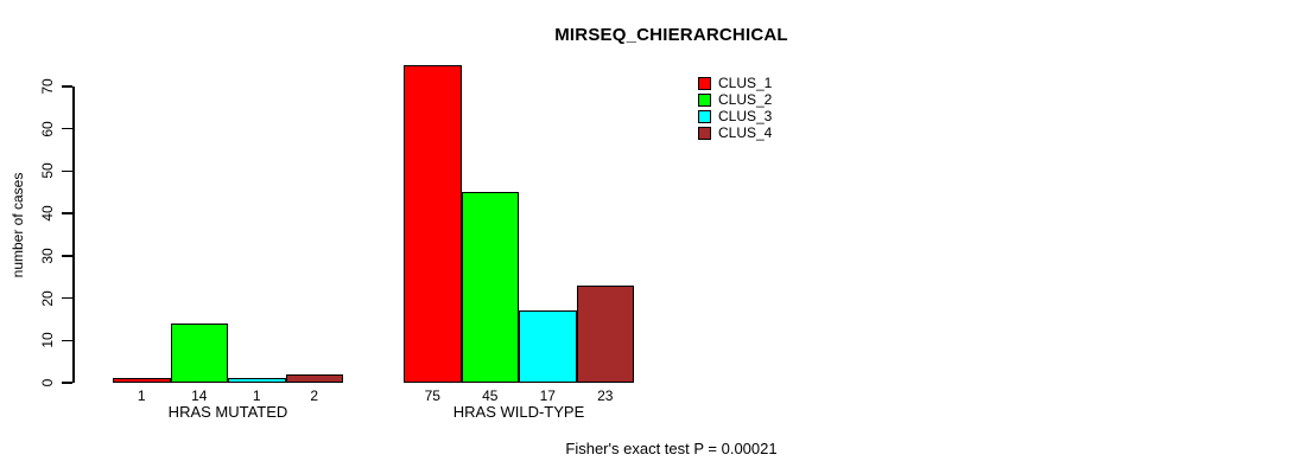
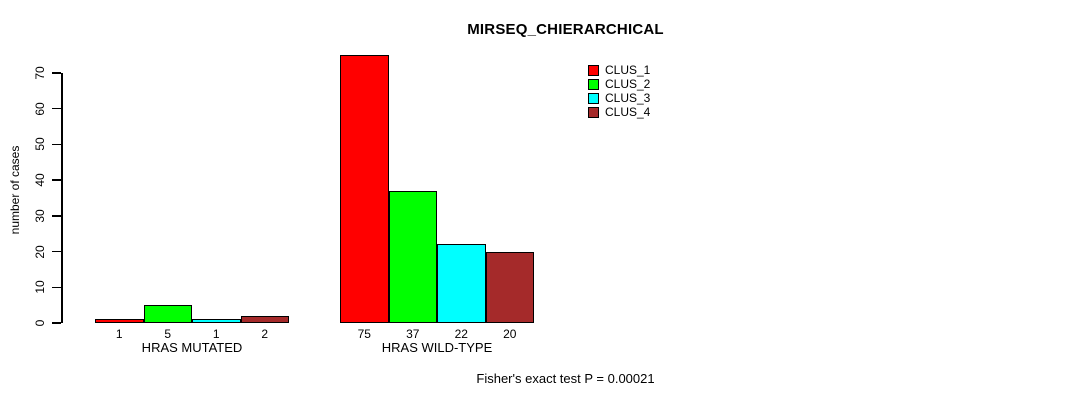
CLUS_2/HRAS MUTATED: 14 -> 5
CLUS_2/HRAS WILD-TYPE: 45 -> 37
CLUS_3/HRAS WILD-TYPE: 17 -> 22
CLUS_4/HRAS WILD-TYPE: 23 -> 20
